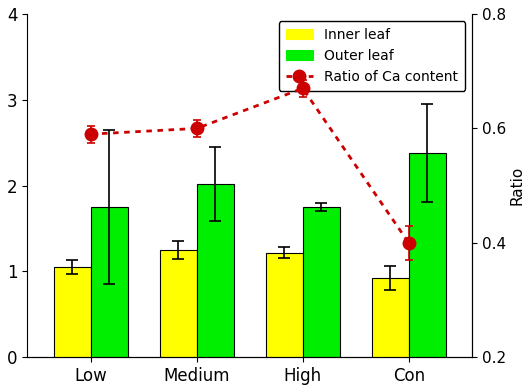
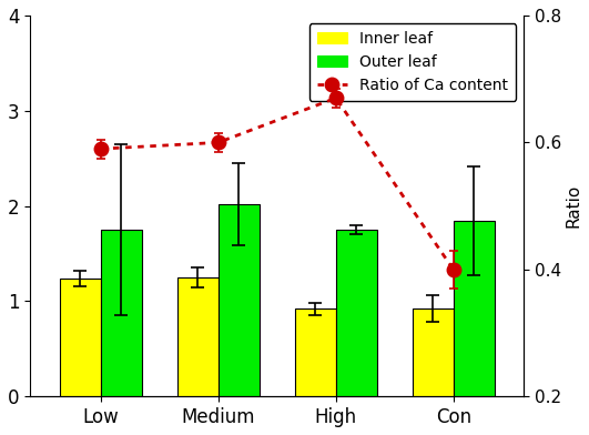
Inner leaf/Low: 1.05 -> 1.24
Inner leaf/High: 1.22 -> 0.92
Outer leaf/Con: 2.38 -> 1.84
